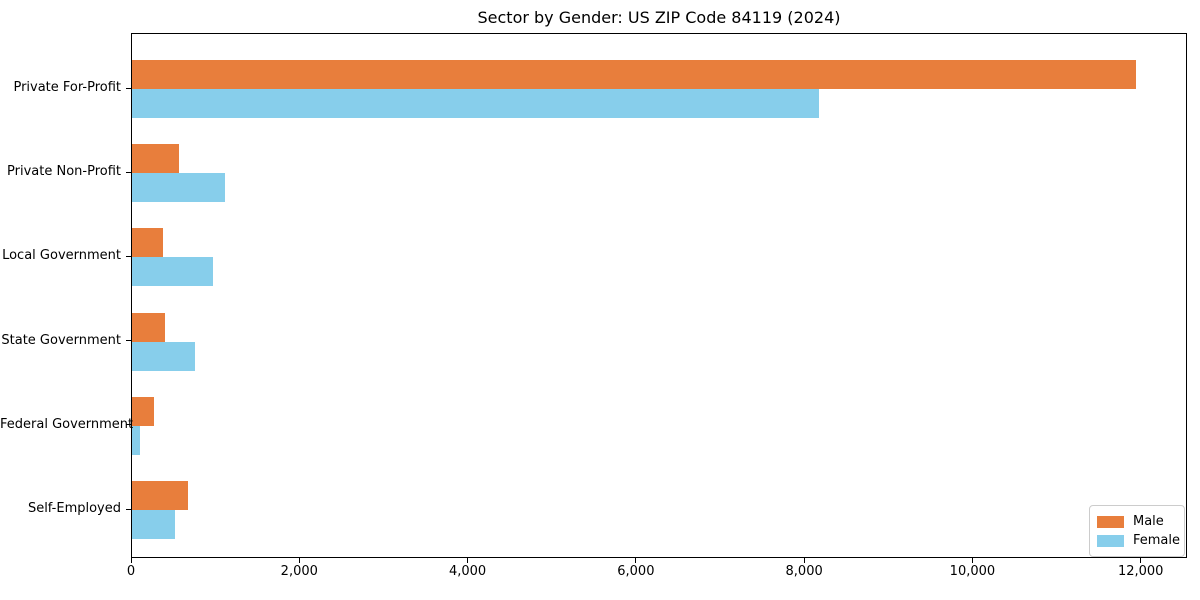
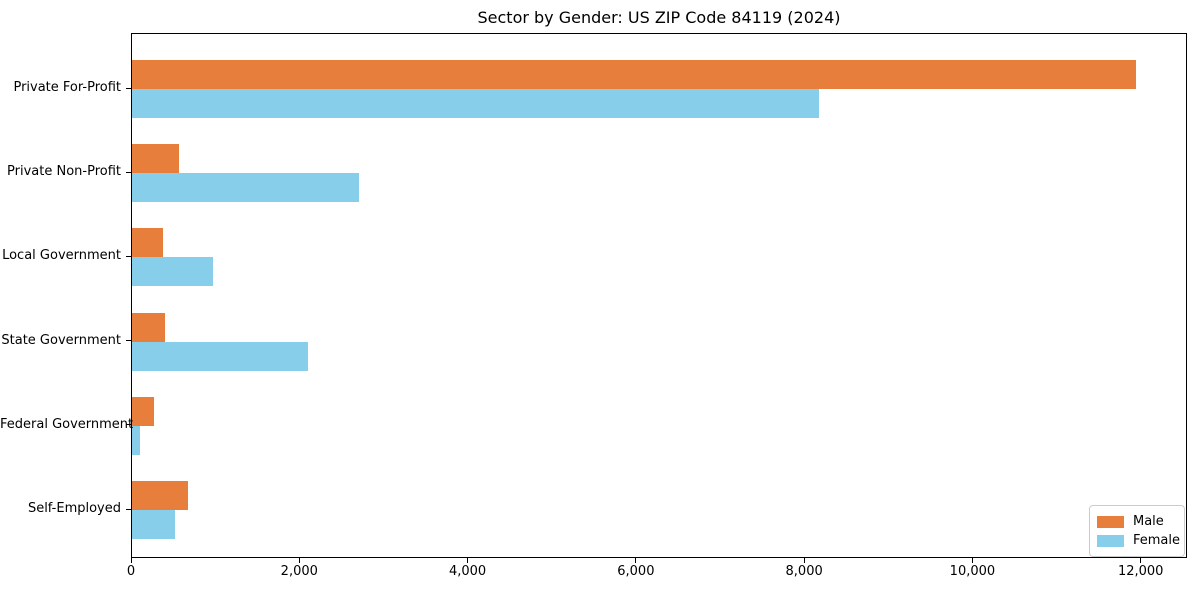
Female/Private Non-Profit: 1100 -> 2700
Female/State Government: 800 -> 2100
